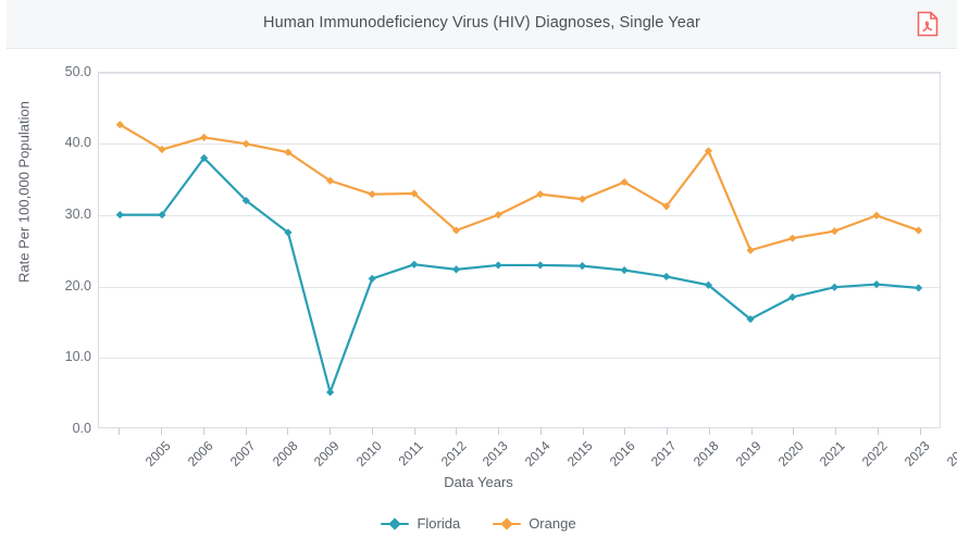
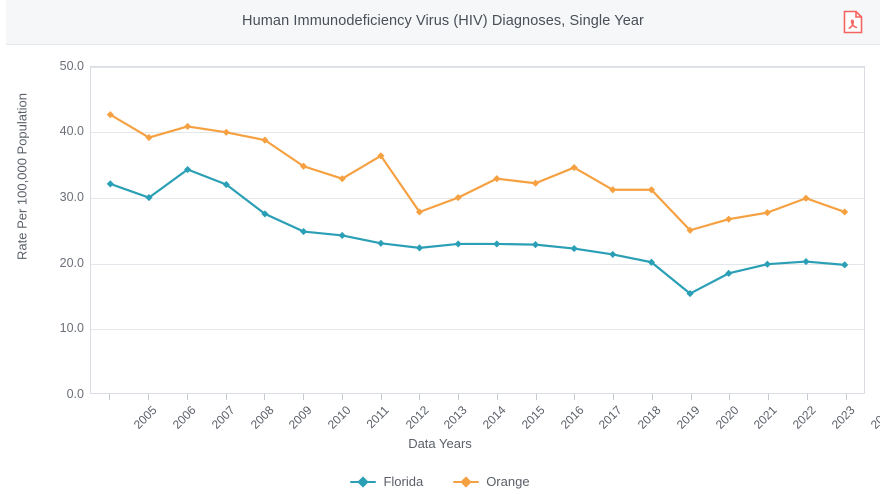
Florida/2005: 30 -> 32
Florida/2007: 38 -> 34
Florida/2010: 5 -> 25
Florida/2011: 21 -> 24
Orange/2012: 33 -> 36
Orange/2019: 39 -> 31
